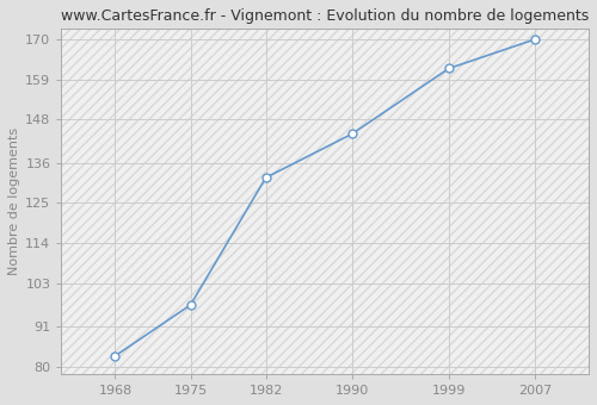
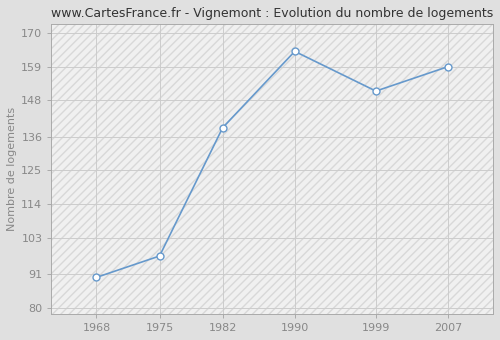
1968: 83 -> 90
1982: 132 -> 139
1990: 144 -> 164
1999: 162 -> 151
2007: 170 -> 159
